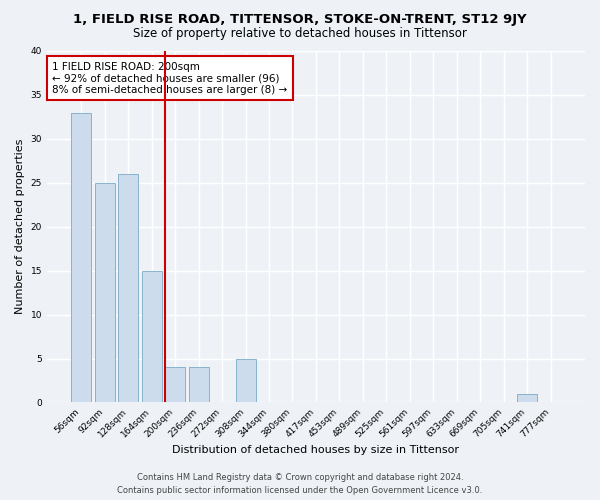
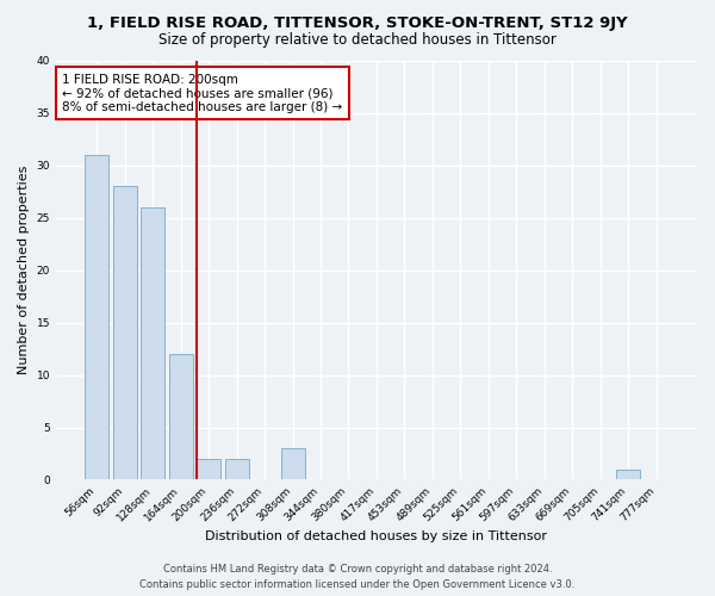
56sqm: 33 -> 31
92sqm: 25 -> 28
164sqm: 15 -> 12
200sqm: 4 -> 2
236sqm: 4 -> 2
308sqm: 5 -> 3
